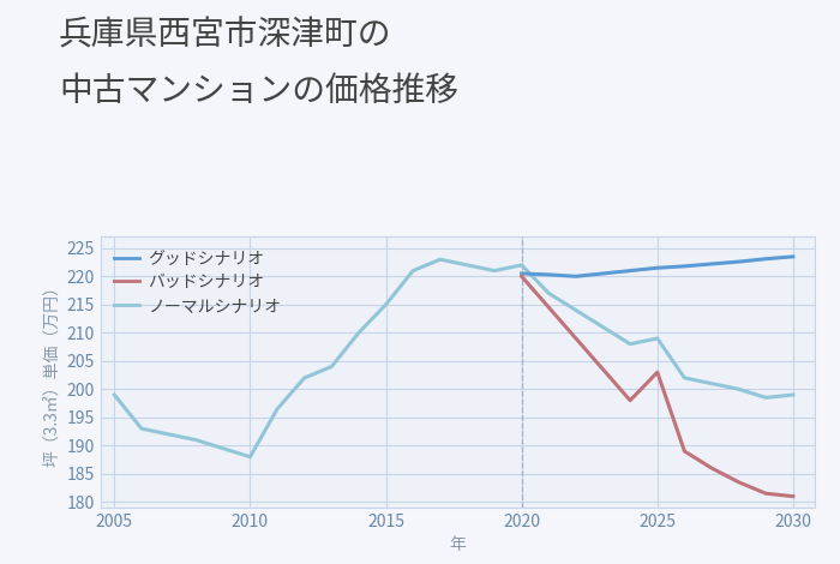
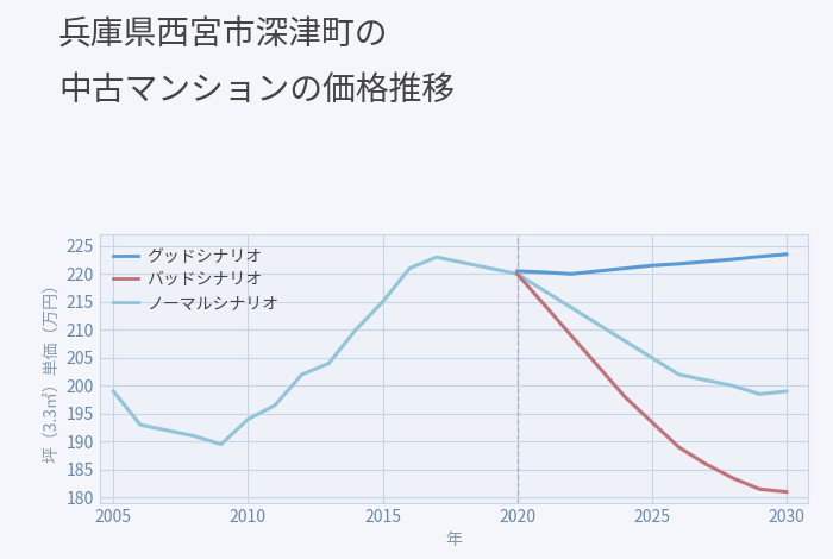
ノーマルシナリオ/2010: 188.0 -> 194.0
ノーマルシナリオ/2020: 222.0 -> 220.0
バッドシナリオ/2025: 203.0 -> 193.5
ノーマルシナリオ/2025: 209.0 -> 205.0
